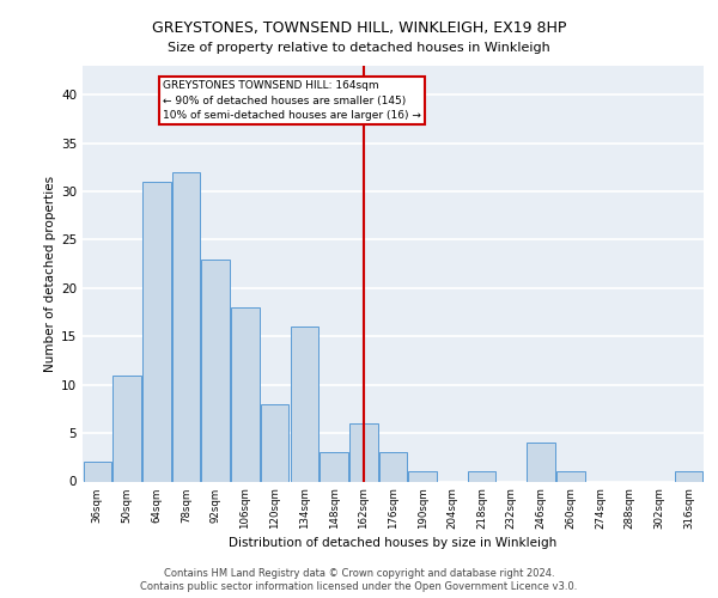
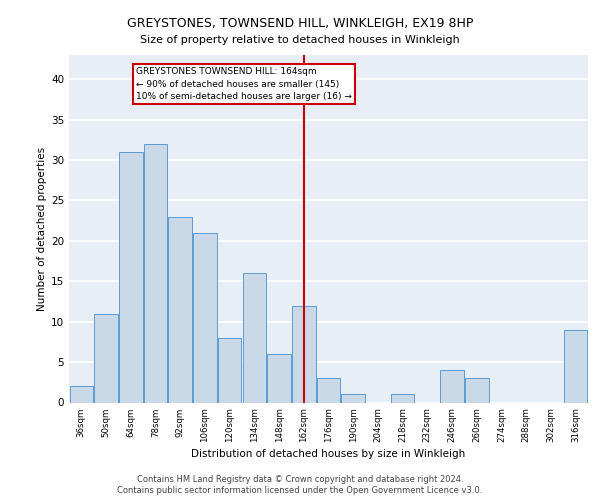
106sqm: 18 -> 21
148sqm: 3 -> 6
162sqm: 6 -> 12
260sqm: 1 -> 3
316sqm: 1 -> 9
